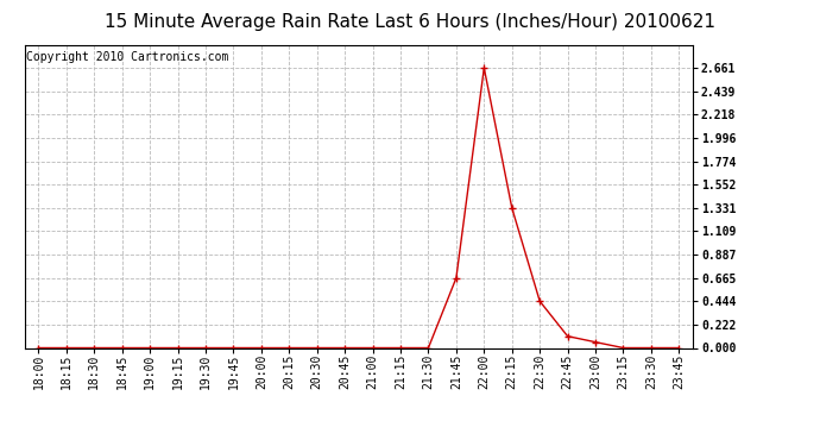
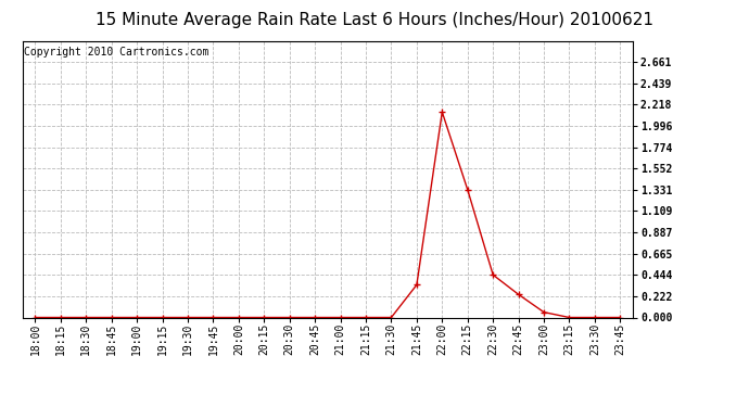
21:45: 0.67 -> 0.34
22:00: 2.66 -> 2.14
22:45: 0.11 -> 0.24
